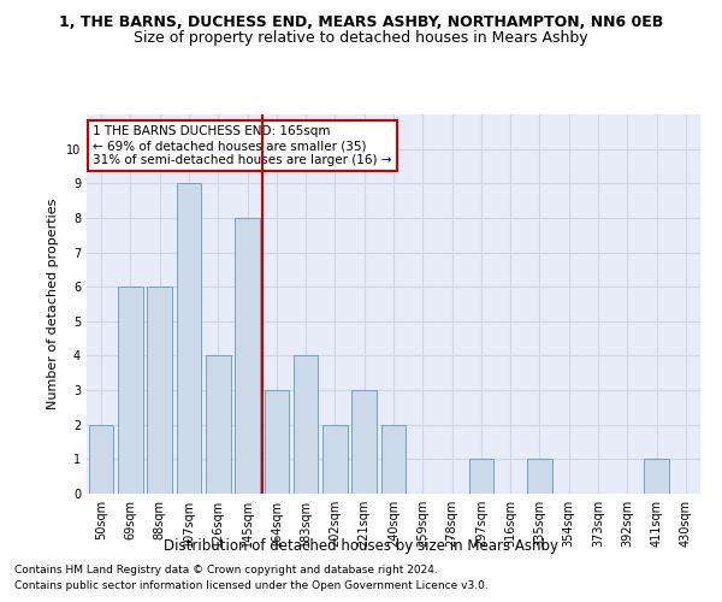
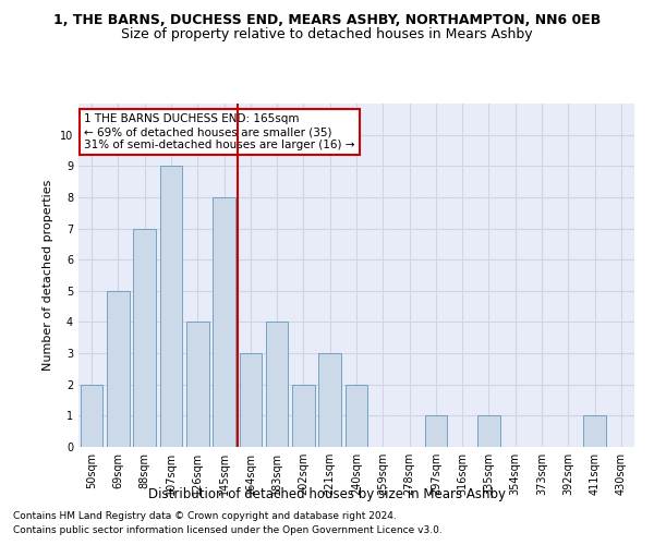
69sqm: 6 -> 5
88sqm: 6 -> 7
